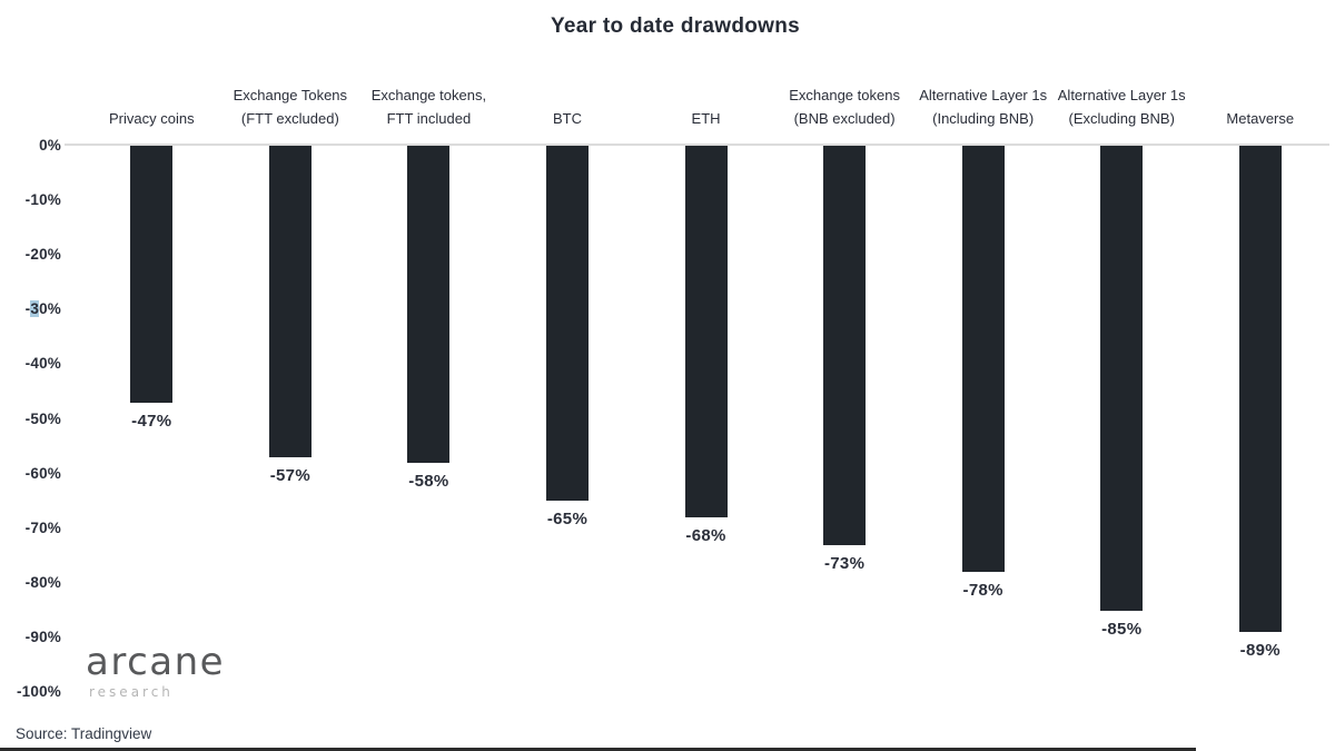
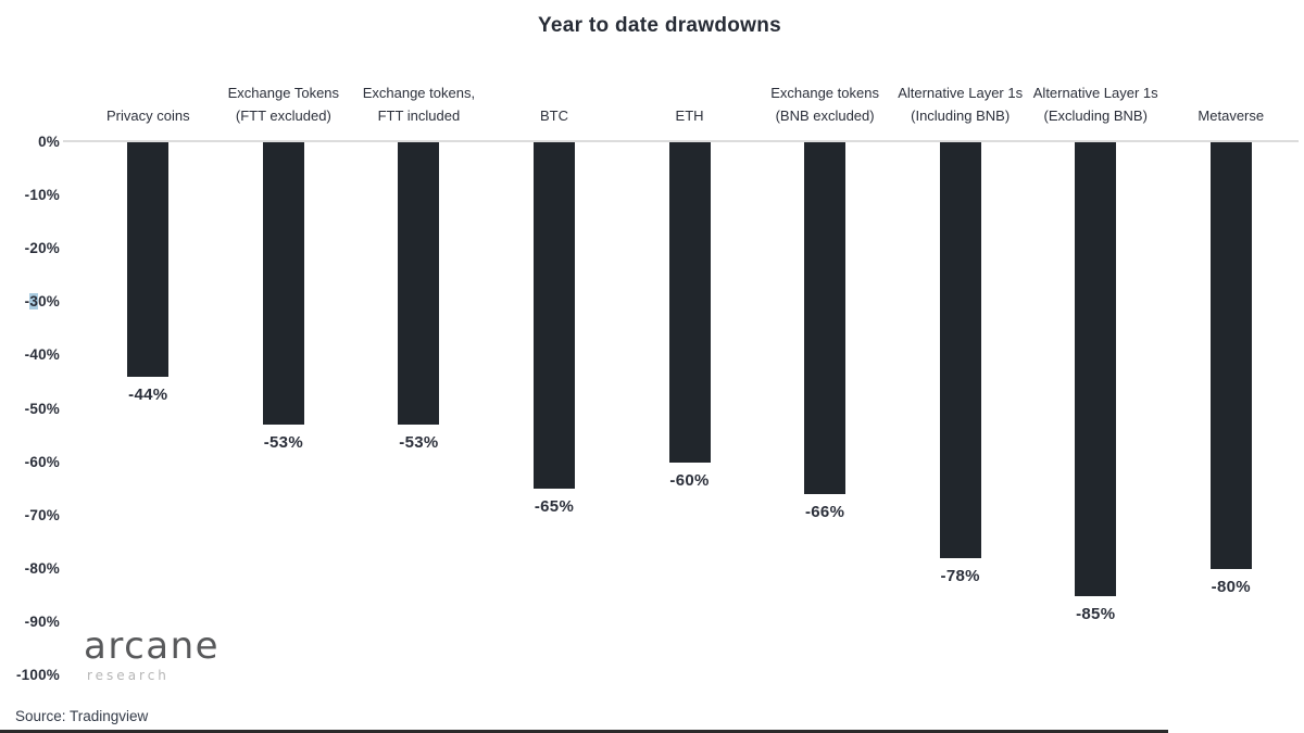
Privacy coins: -47% -> -44%
Exchange Tokens (FTT excluded): -57% -> -53%
Exchange tokens, FTT included: -58% -> -53%
ETH: -68% -> -60%
Exchange tokens (BNB excluded): -73% -> -66%
Metaverse: -89% -> -80%
